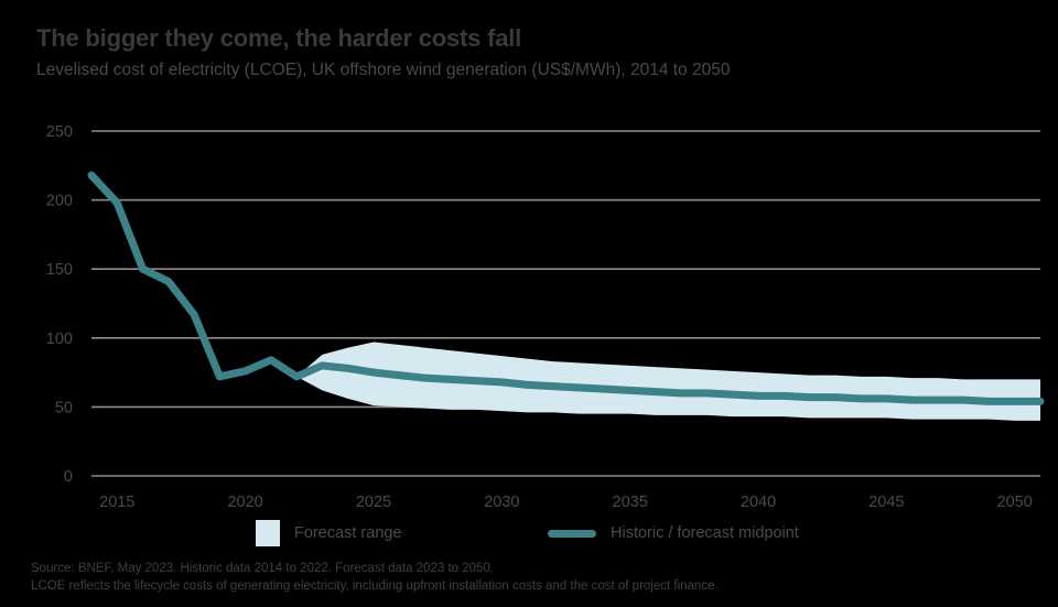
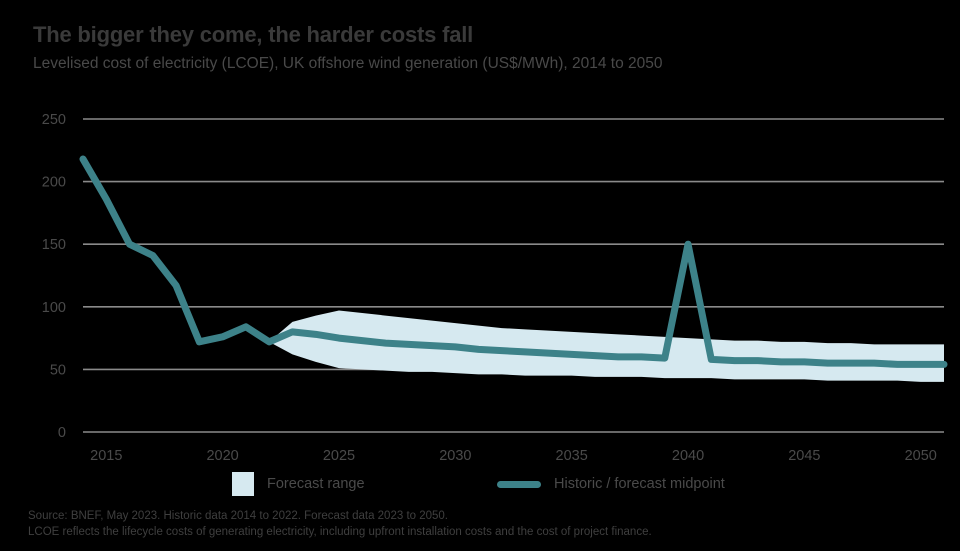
2015: 198 -> 186
2040: 58 -> 150
